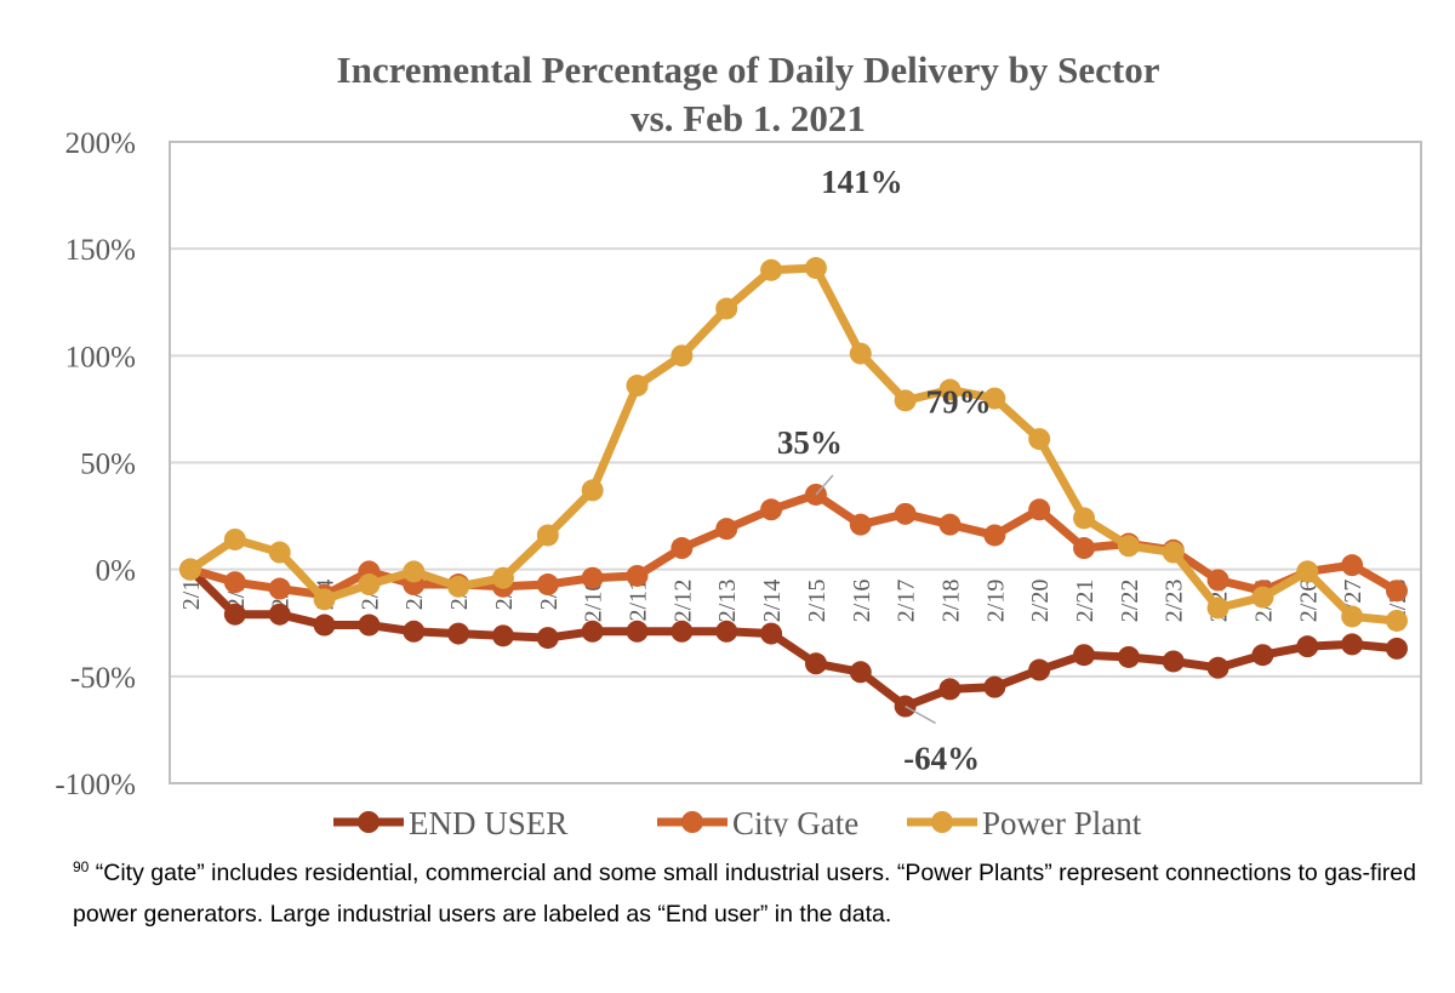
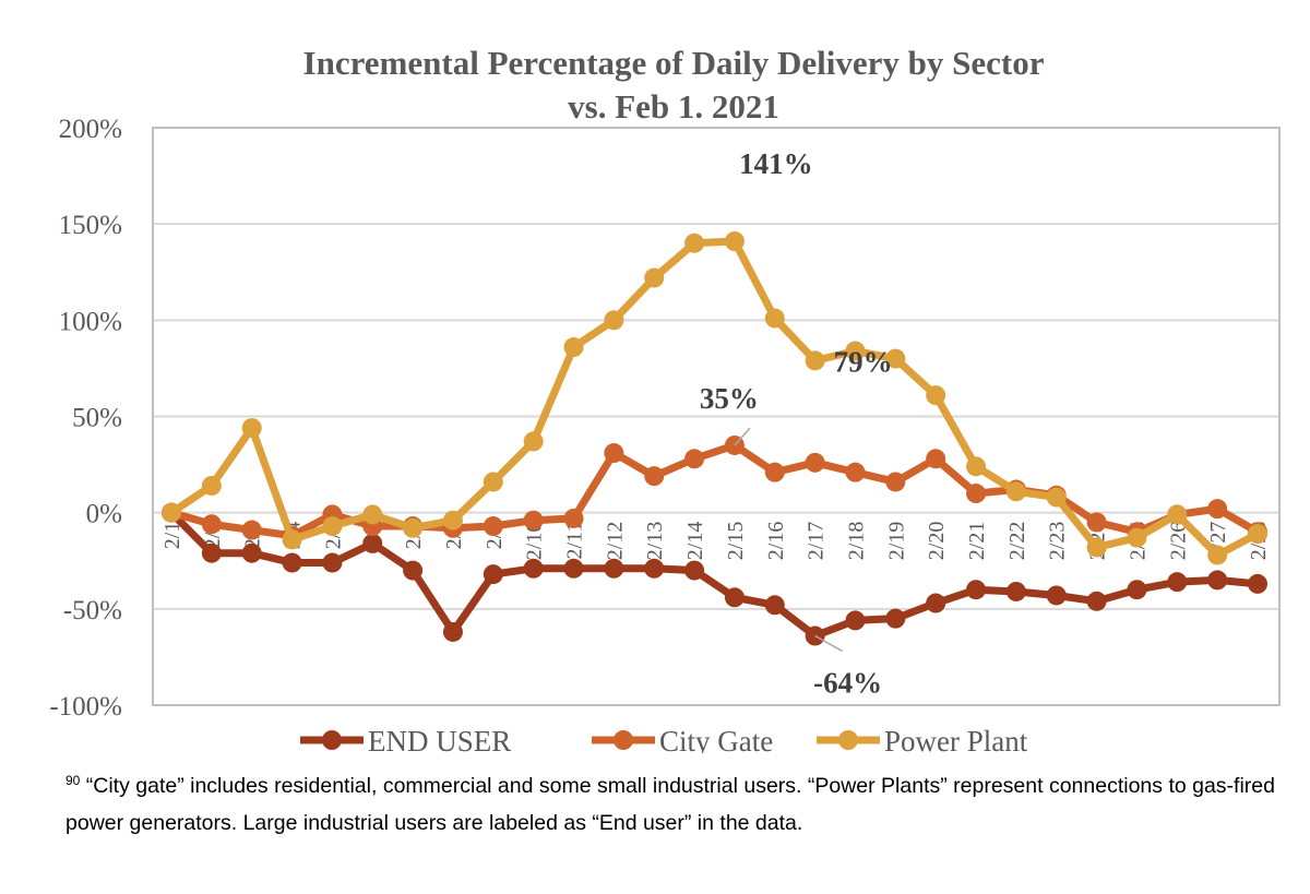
Power Plant/2/3: 8% -> 44%
END USER/2/6: -29% -> -16%
END USER/2/8: -31% -> -62%
City Gate/2/12: 10% -> 31%
Power Plant/2/28: -24% -> -11%
